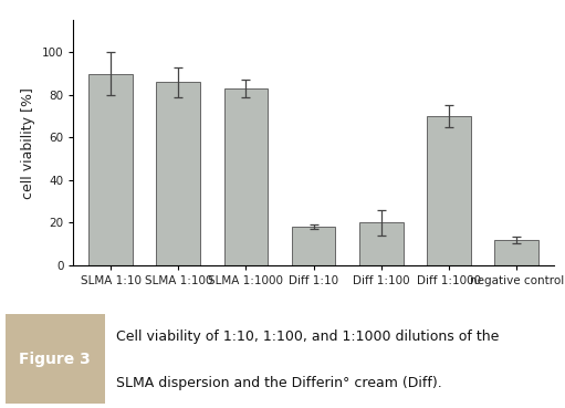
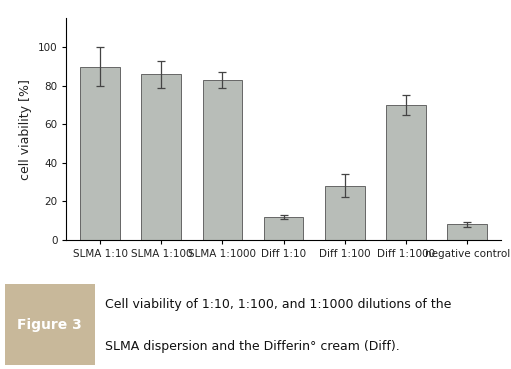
Diff 1:10: 18 -> 12
Diff 1:100: 20 -> 28
negative control: 12 -> 8
